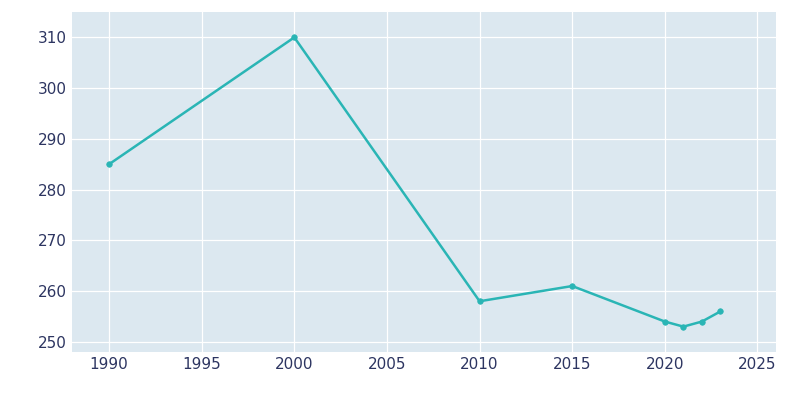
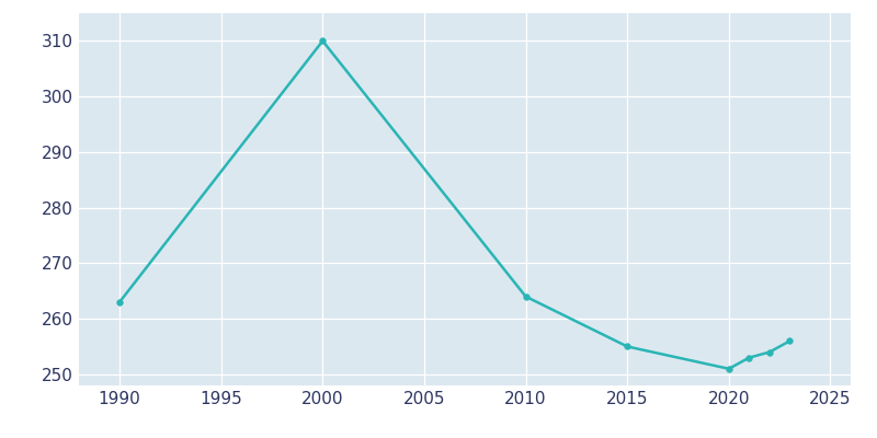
1990: 285 -> 263
2010: 258 -> 264
2015: 261 -> 255
2020: 254 -> 251
